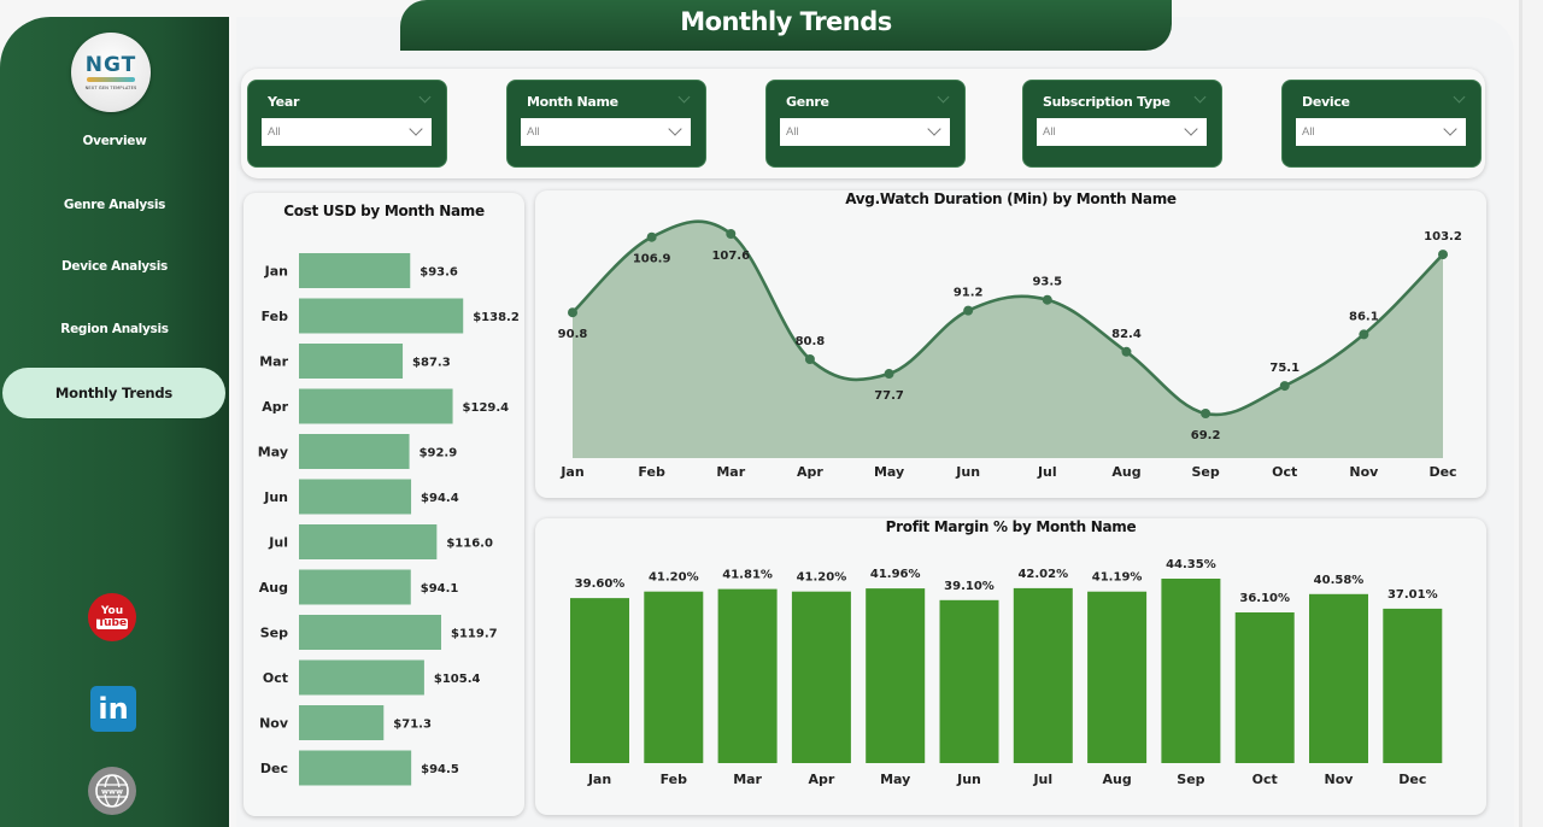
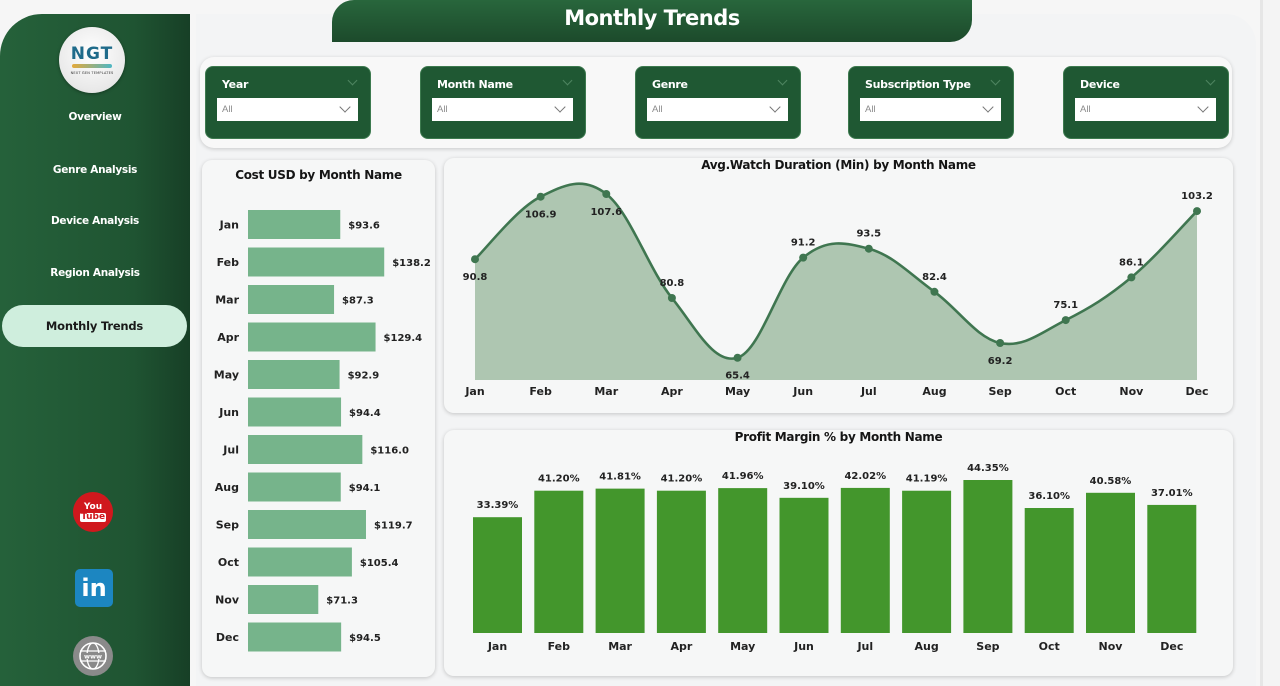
Avg.Watch Duration (Min) by Month Name/May: 77.7 -> 65.4
Profit Margin % by Month Name/Jan: 39.60% -> 33.39%
